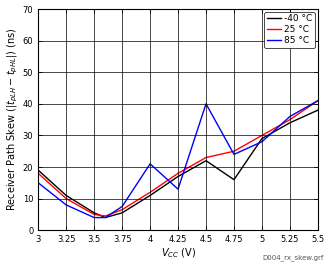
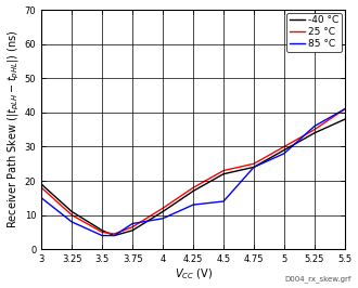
85 °C/4: 21.0 -> 9.0
85 °C/4.5: 40.0 -> 14.0
-40 °C/4.75: 16.0 -> 24.0
